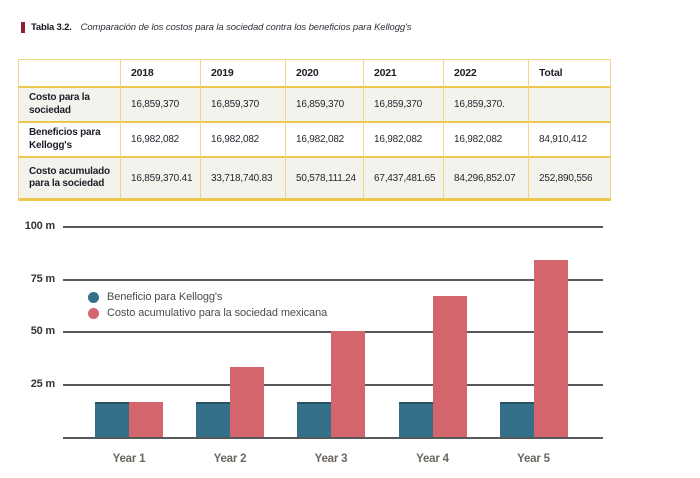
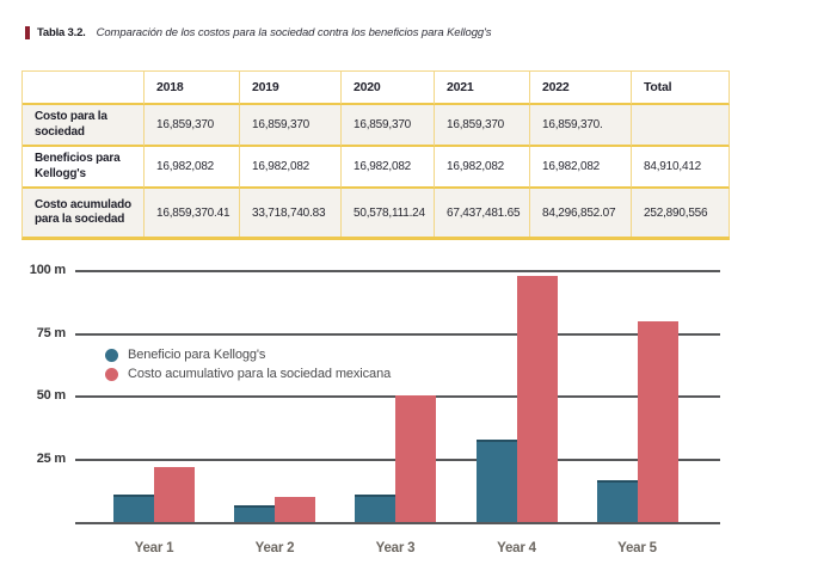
Beneficio para Kellogg's/Year 1: 17m -> 11m
Costo acumulativo para la sociedad mexicana/Year 1: 17m -> 22m
Beneficio para Kellogg's/Year 2: 17m -> 7m
Costo acumulativo para la sociedad mexicana/Year 2: 34m -> 10m
Beneficio para Kellogg's/Year 3: 17m -> 11m
Beneficio para Kellogg's/Year 4: 17m -> 33m
Costo acumulativo para la sociedad mexicana/Year 4: 67m -> 98m
Costo acumulativo para la sociedad mexicana/Year 5: 84m -> 80m
